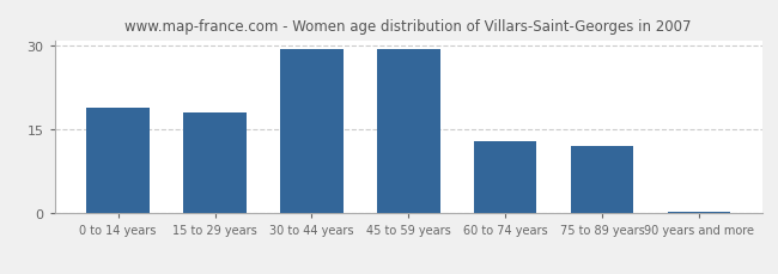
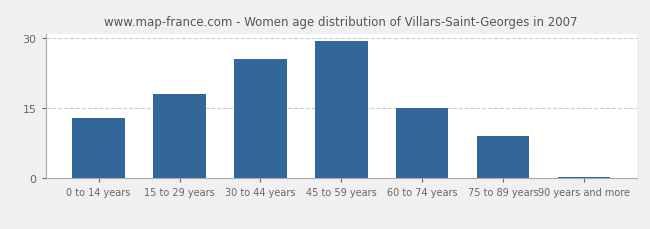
0 to 14 years: 19.0 -> 13.0
30 to 44 years: 29.5 -> 25.5
60 to 74 years: 13.0 -> 15.0
75 to 89 years: 12.0 -> 9.0
